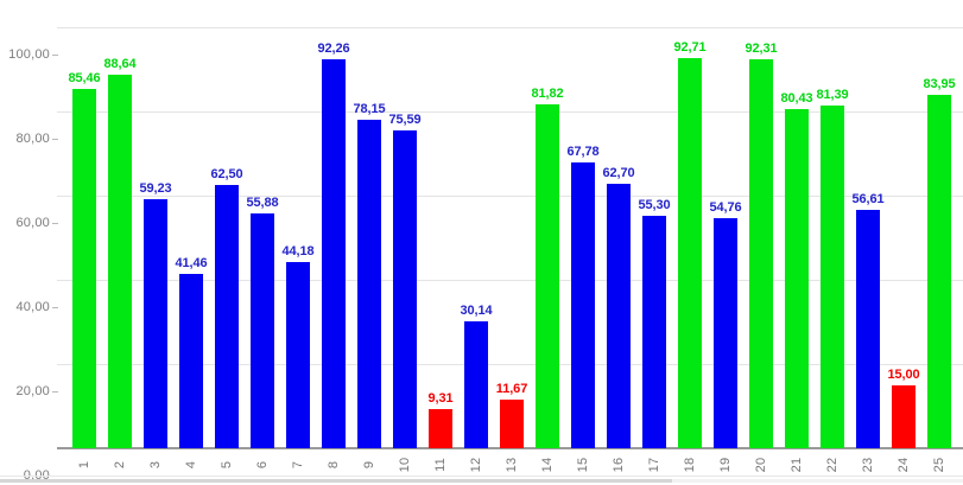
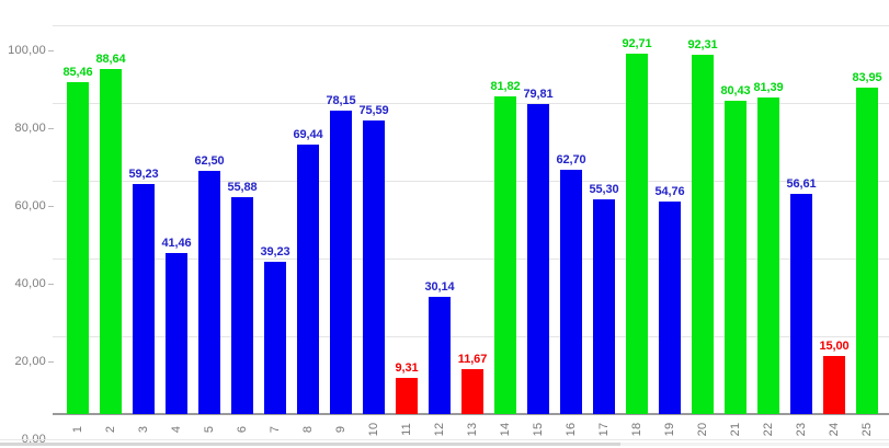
7: 44,18 -> 39,23
8: 92,26 -> 69,44
15: 67,78 -> 79,81
